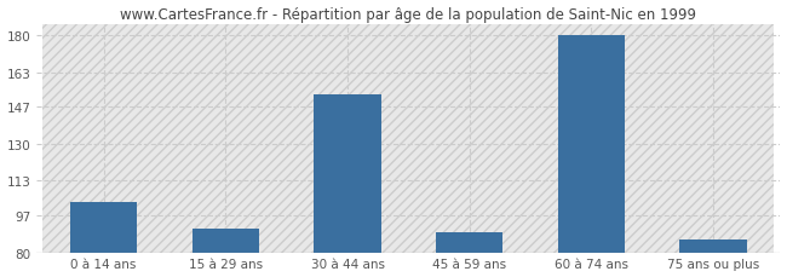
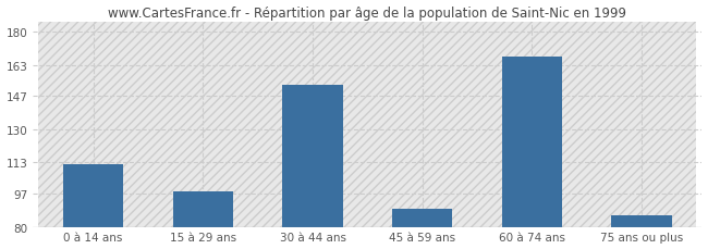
0 à 14 ans: 103 -> 112
15 à 29 ans: 91 -> 98
60 à 74 ans: 180 -> 167
